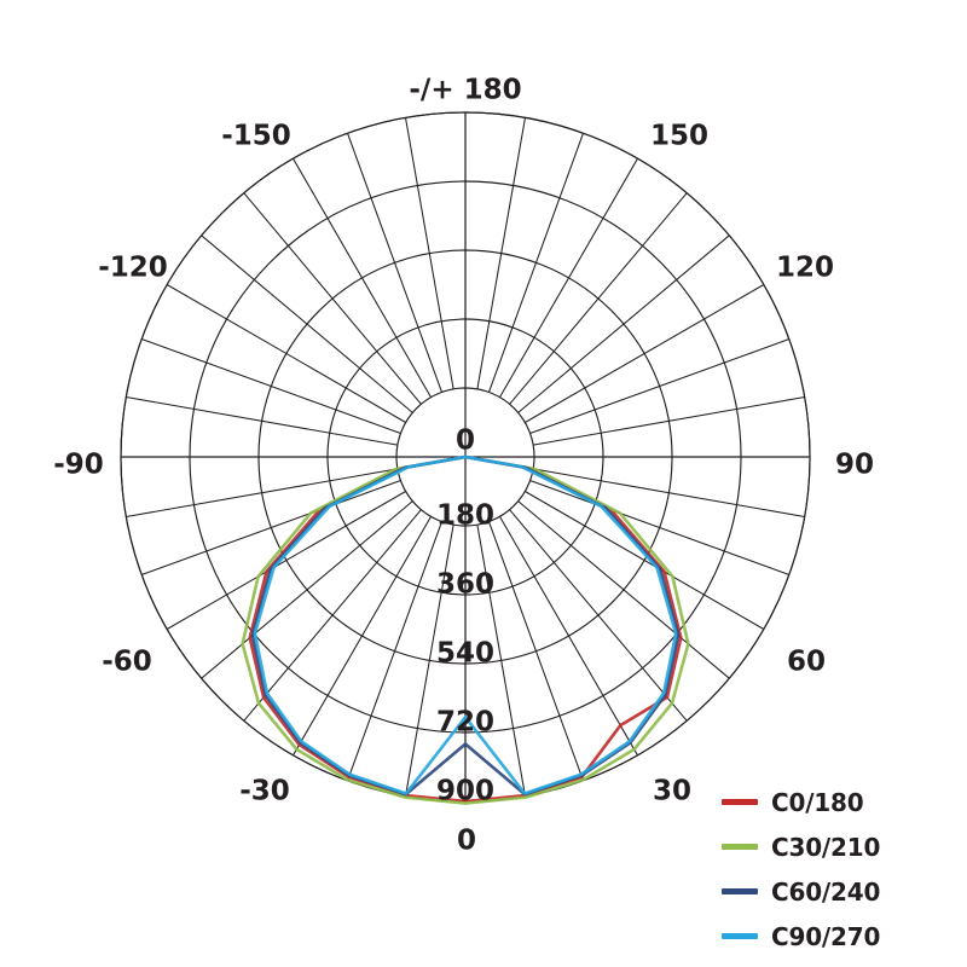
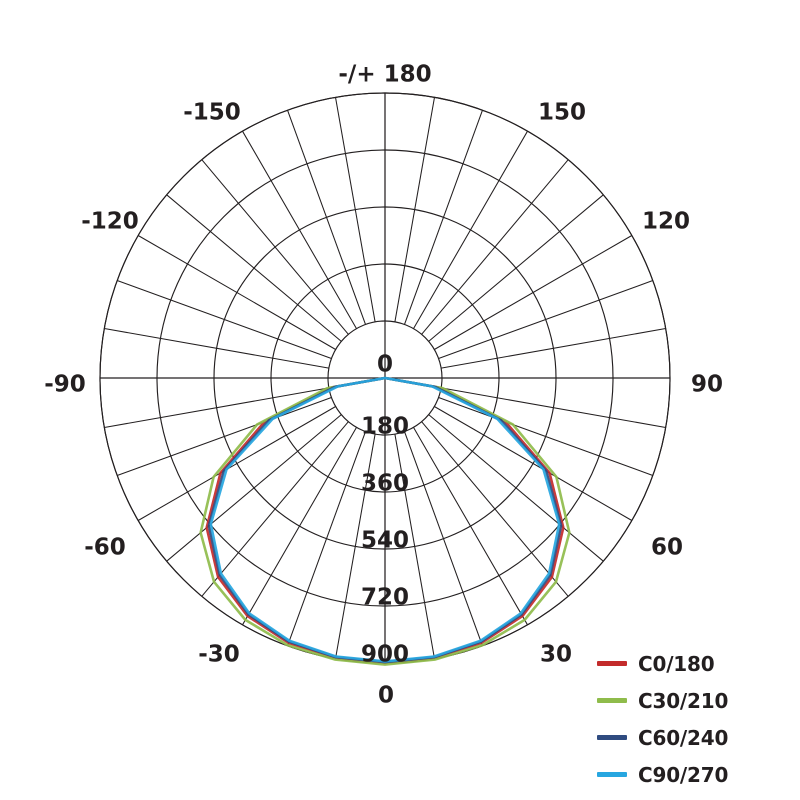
C60/240/0: 750 -> 900
C90/270/0: 680 -> 900
C0/180/30: 810 -> 870
